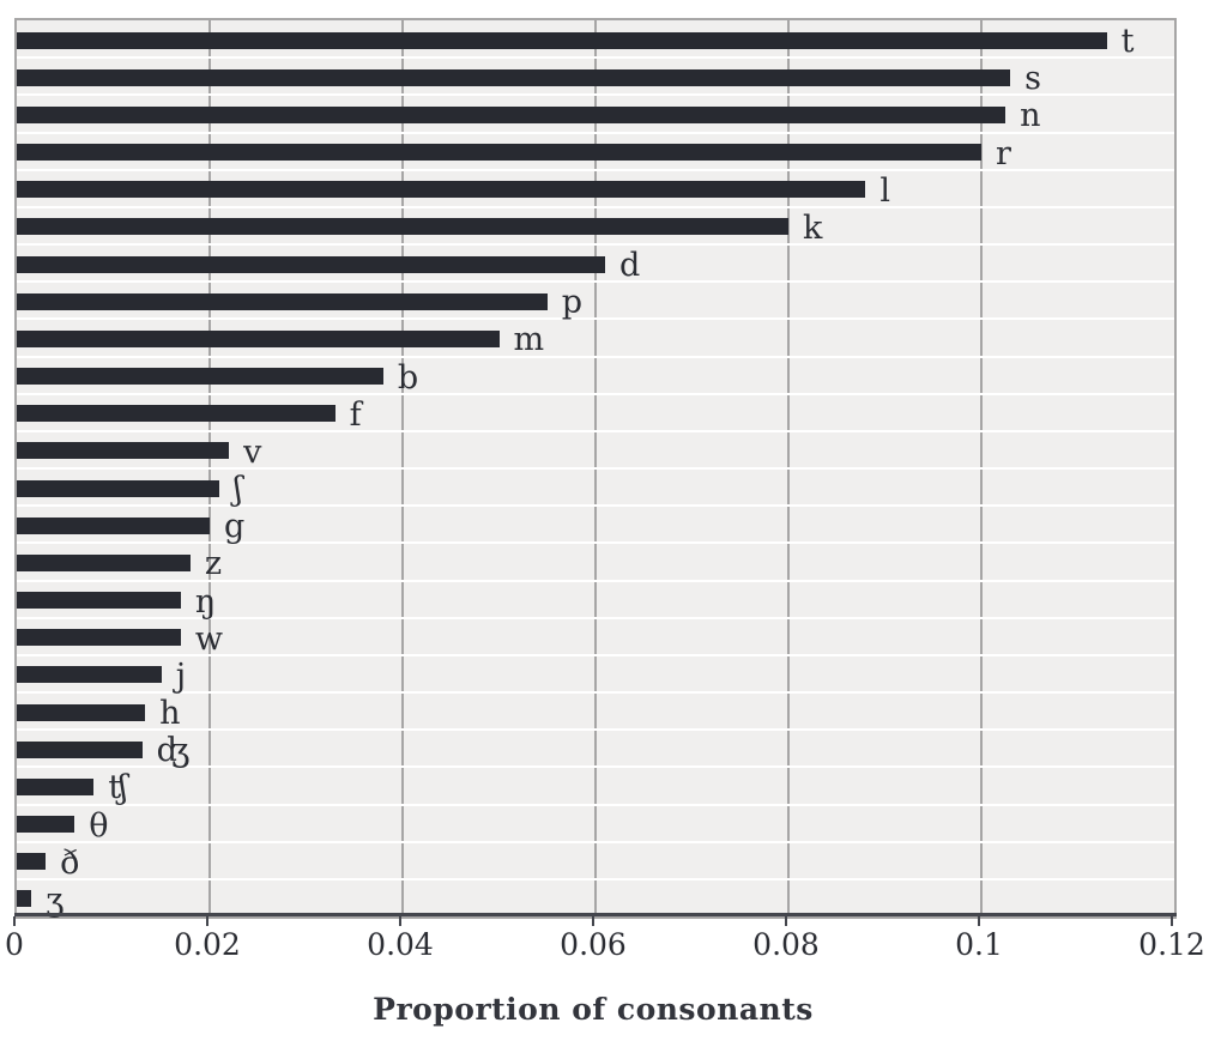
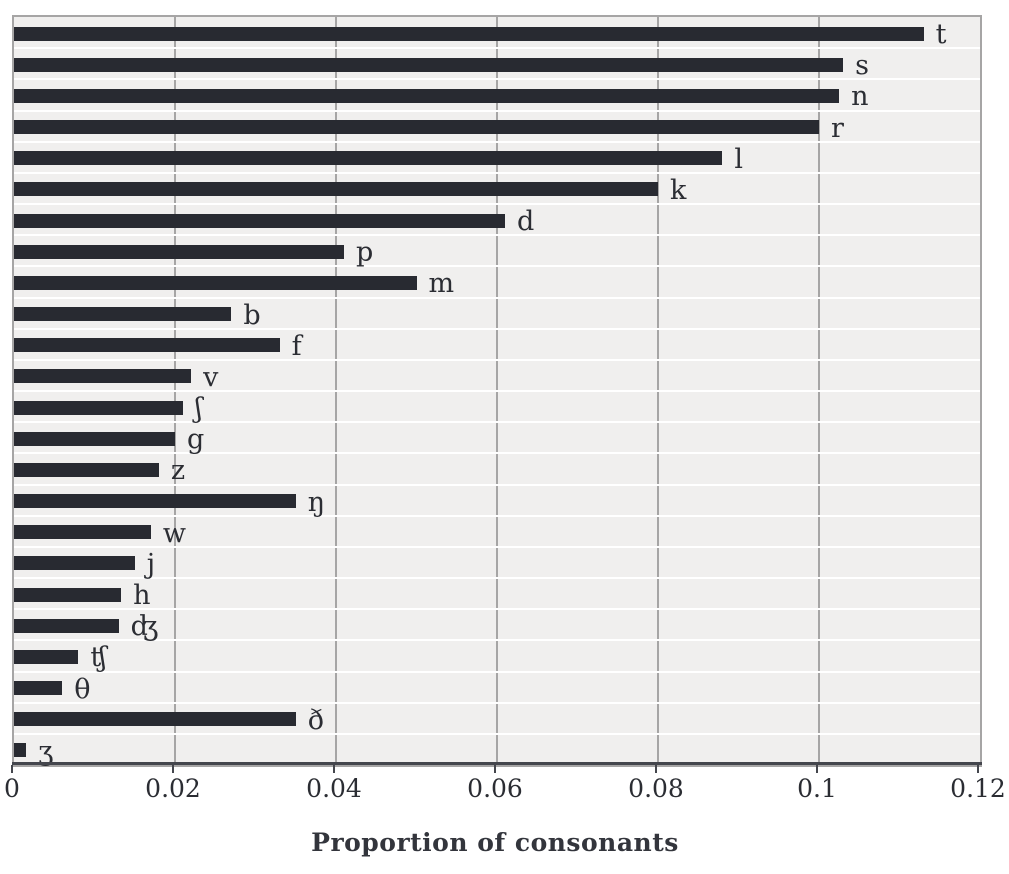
p: 0.055 -> 0.041
b: 0.038 -> 0.027
ŋ: 0.017 -> 0.035
ð: 0.003 -> 0.035
